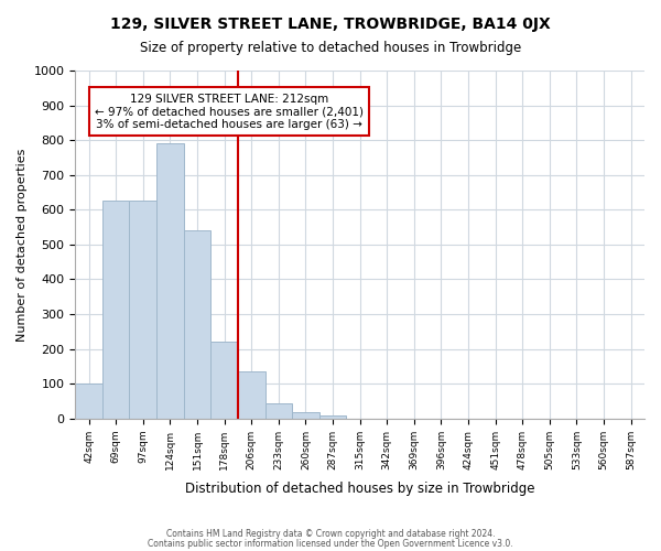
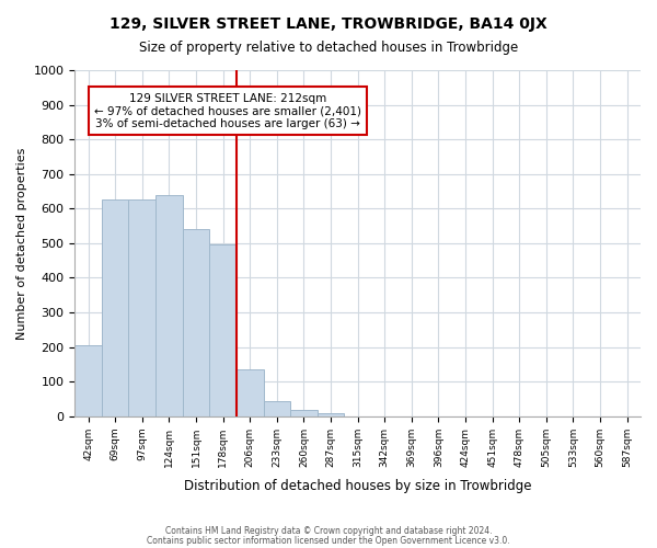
42sqm: 100 -> 205
124sqm: 790 -> 640
178sqm: 220 -> 495
